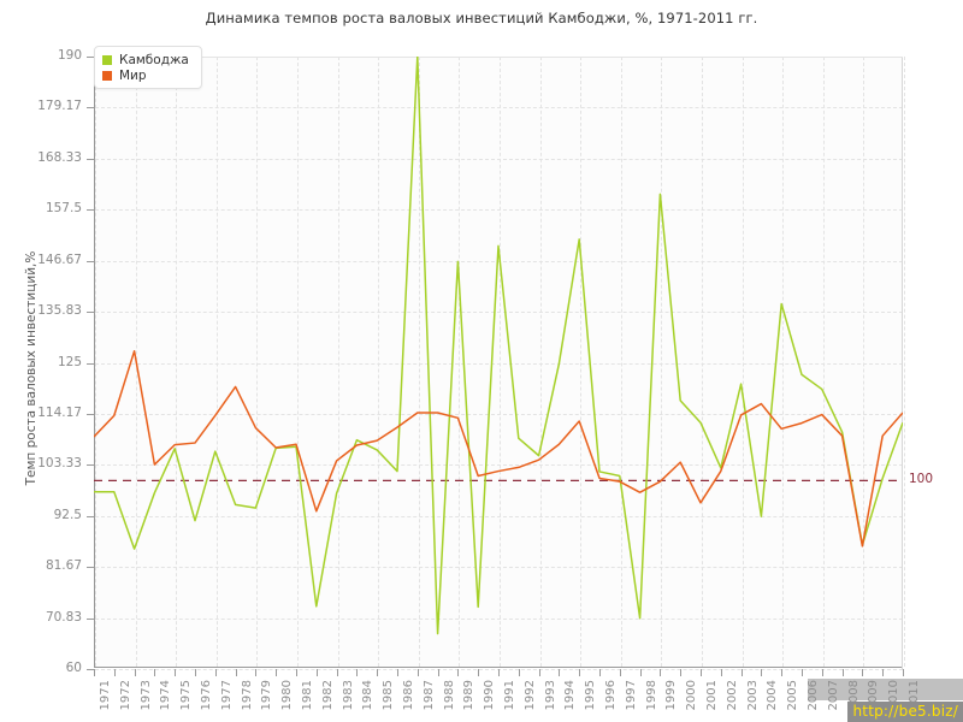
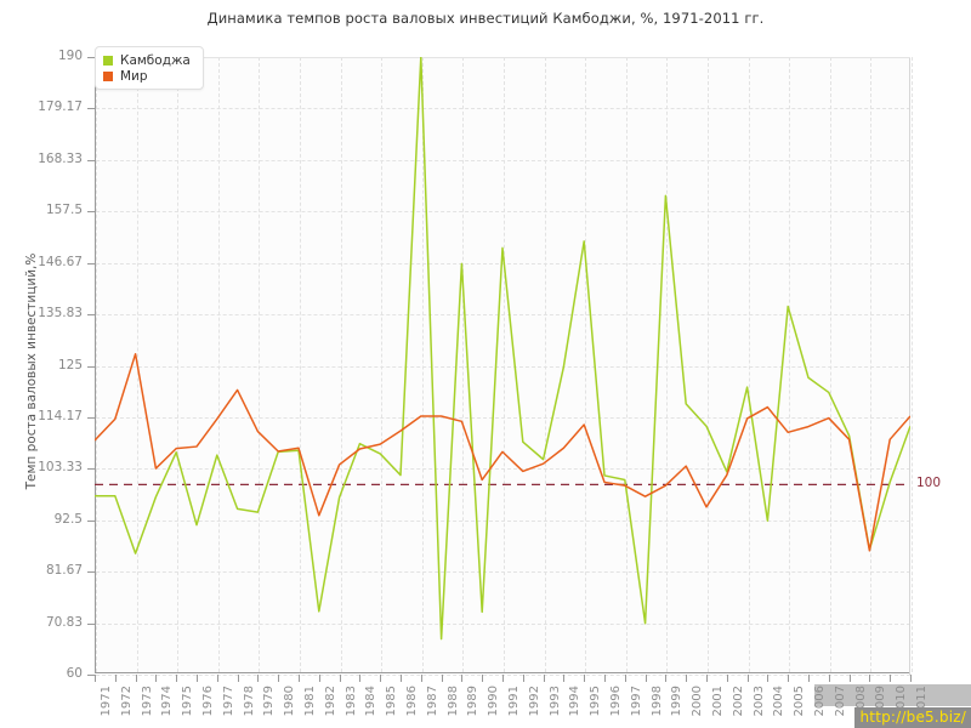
Мир/1991: 102 -> 107
